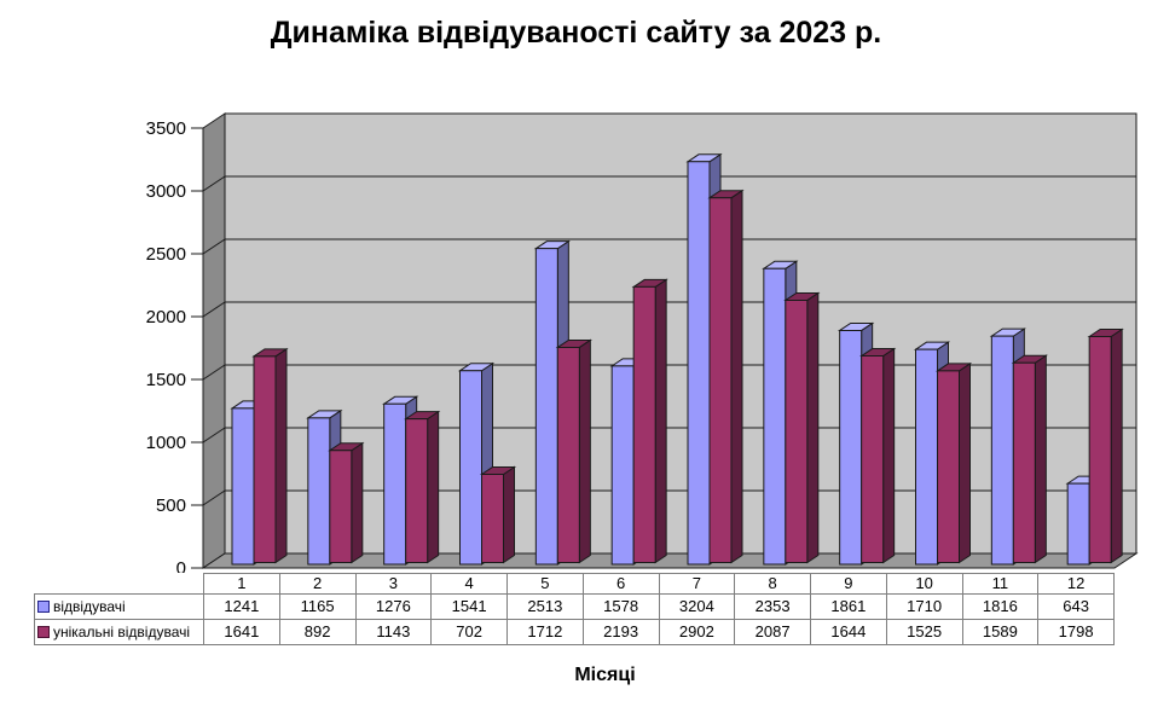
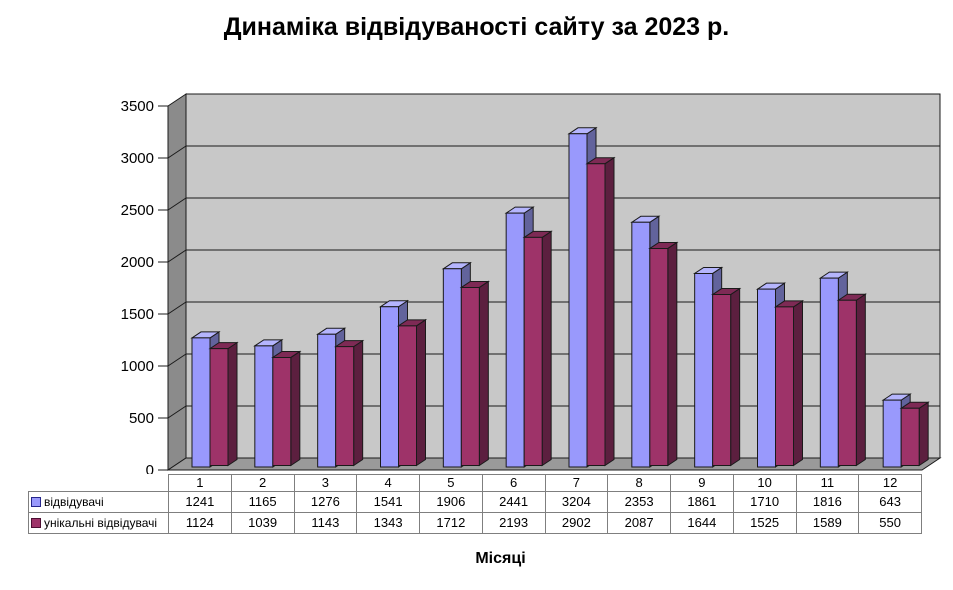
унікальні відвідувачі/1: 1641 -> 1124
унікальні відвідувачі/2: 892 -> 1039
унікальні відвідувачі/4: 702 -> 1343
відвідувачі/5: 2513 -> 1906
відвідувачі/6: 1578 -> 2441
унікальні відвідувачі/12: 1798 -> 550
